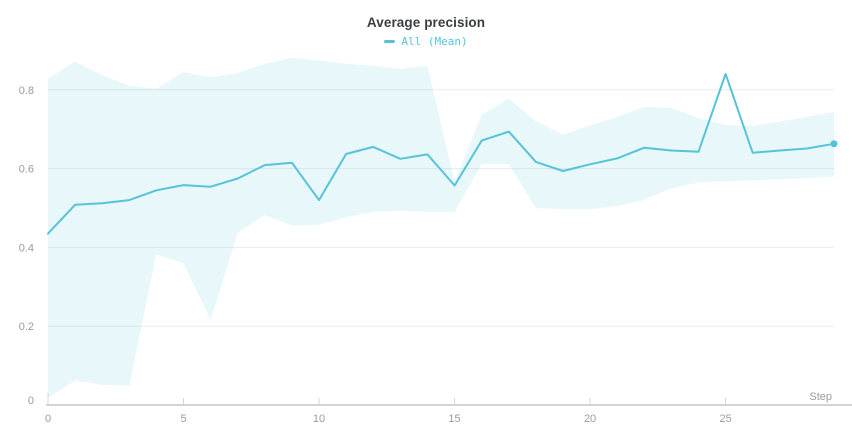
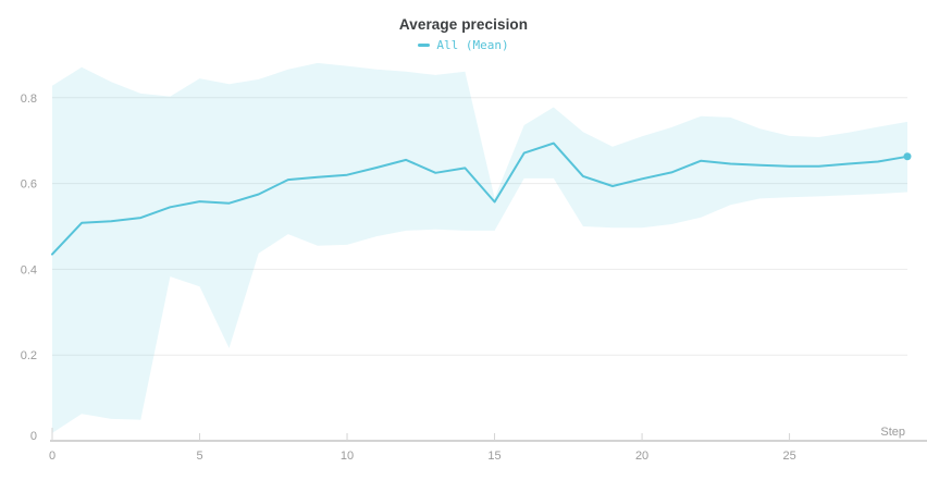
10: 0.52 -> 0.62
25: 0.84 -> 0.64
